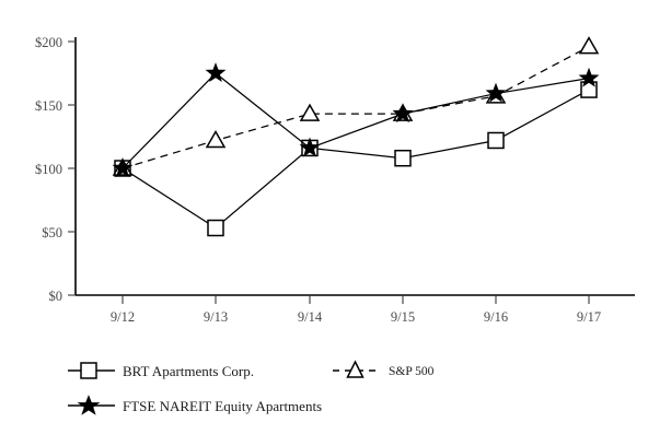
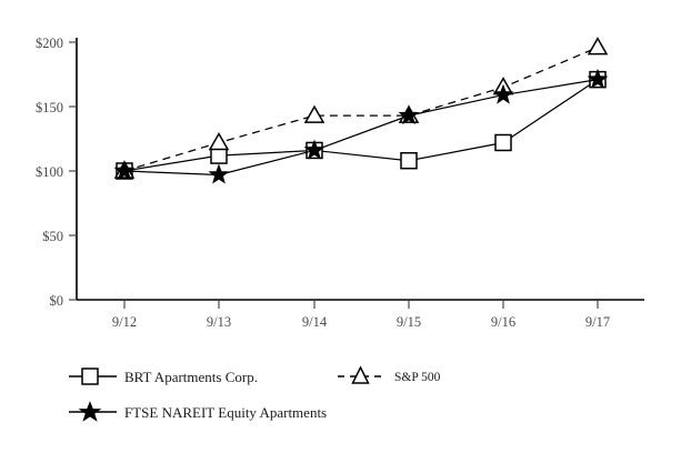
BRT Apartments Corp./9/13: $53 -> $112
FTSE NAREIT Equity Apartments/9/13: $175 -> $97
S&P 500/9/16: $157 -> $165
BRT Apartments Corp./9/17: $162 -> $171
